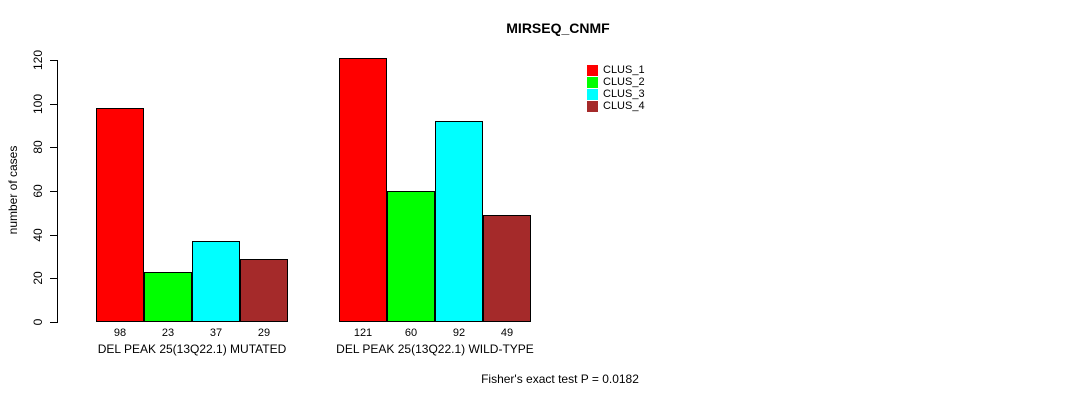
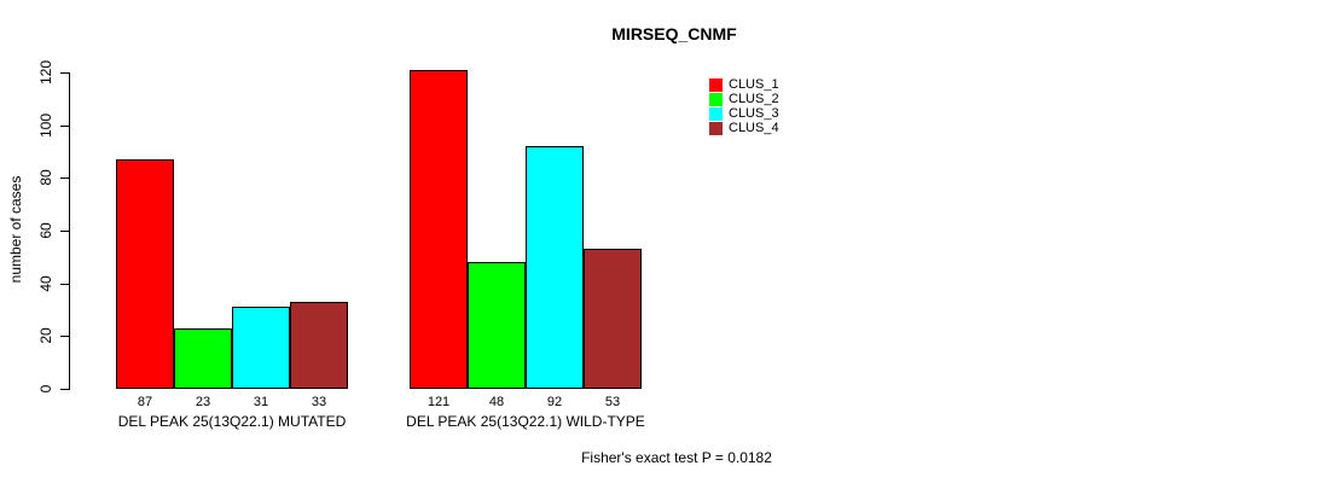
CLUS_1/DEL PEAK 25(13Q22.1) MUTATED: 98 -> 87
CLUS_3/DEL PEAK 25(13Q22.1) MUTATED: 37 -> 31
CLUS_4/DEL PEAK 25(13Q22.1) MUTATED: 29 -> 33
CLUS_2/DEL PEAK 25(13Q22.1) WILD-TYPE: 60 -> 48
CLUS_4/DEL PEAK 25(13Q22.1) WILD-TYPE: 49 -> 53
